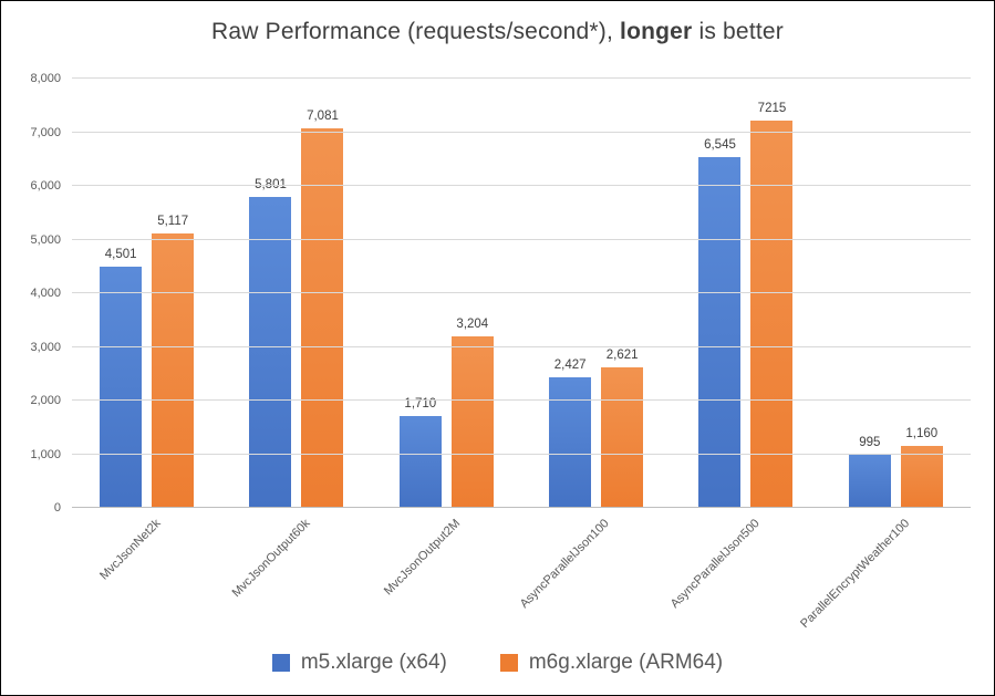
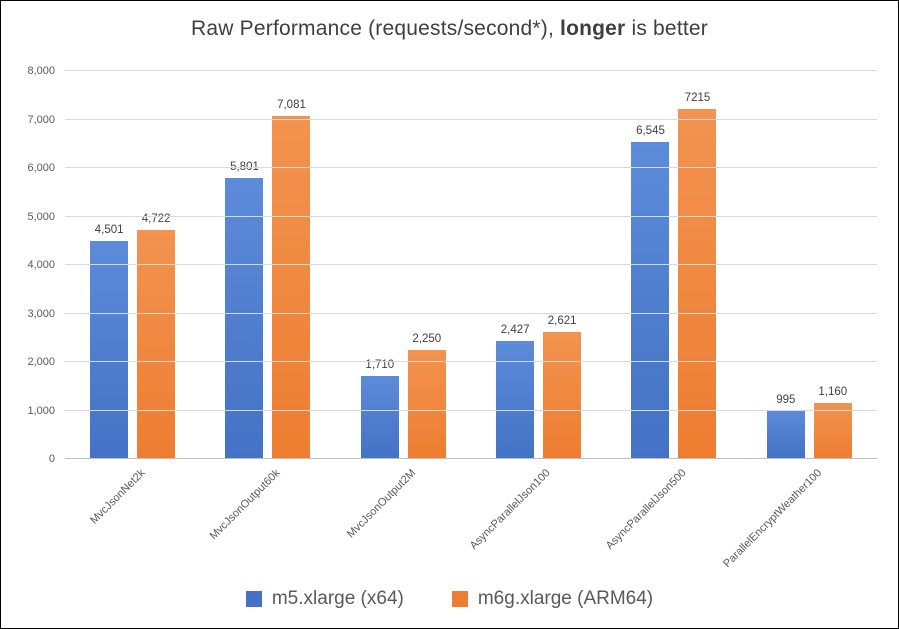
m6g.xlarge (ARM64)/MvcJsonNet2k: 5,117 -> 4,722
m6g.xlarge (ARM64)/MvcJsonOutput2M: 3,204 -> 2,250
